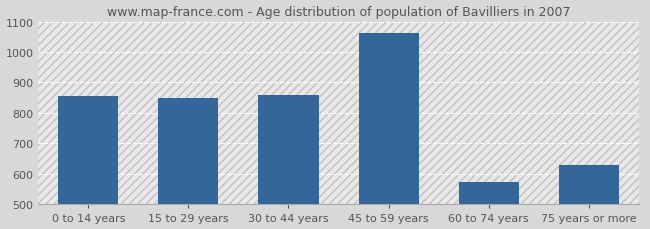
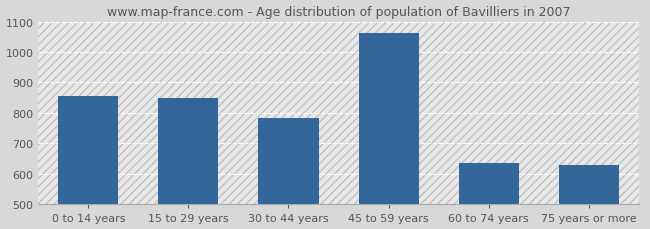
30 to 44 years: 858 -> 785
60 to 74 years: 572 -> 635
